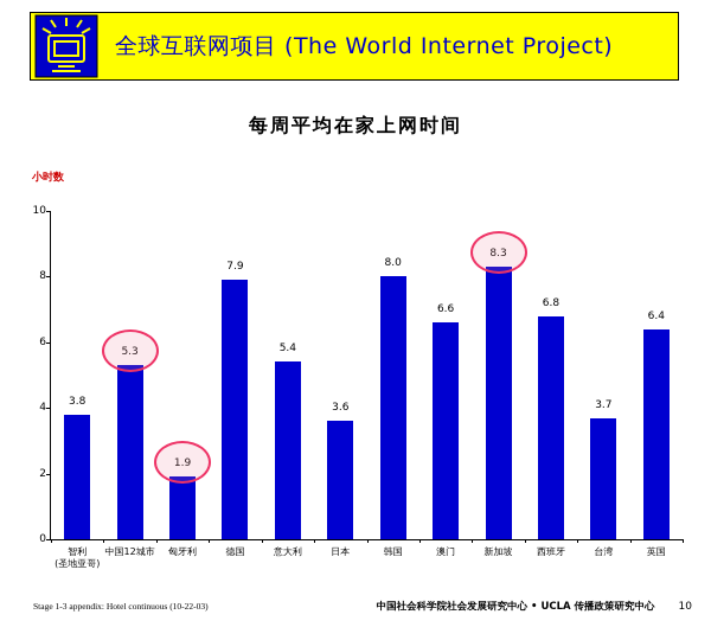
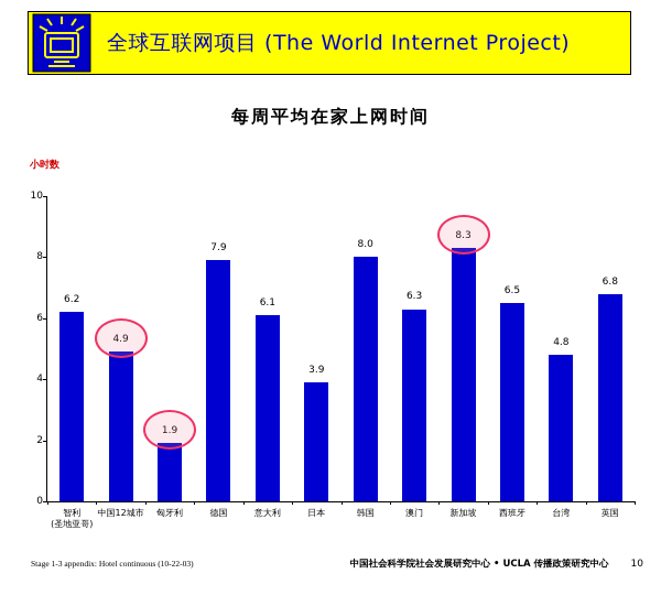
智利 (圣地亚哥): 3.8 -> 6.2
中国12城市: 5.3 -> 4.9
意大利: 5.4 -> 6.1
日本: 3.6 -> 3.9
澳门: 6.6 -> 6.3
西班牙: 6.8 -> 6.5
台湾: 3.7 -> 4.8
英国: 6.4 -> 6.8
